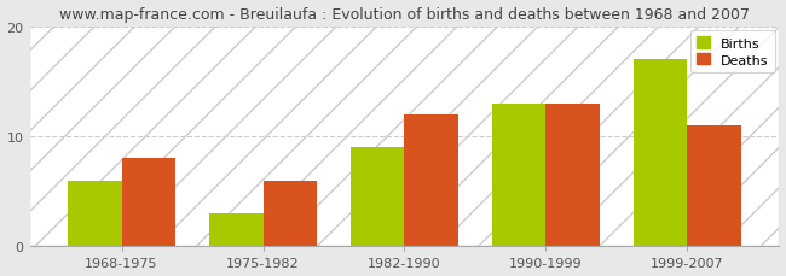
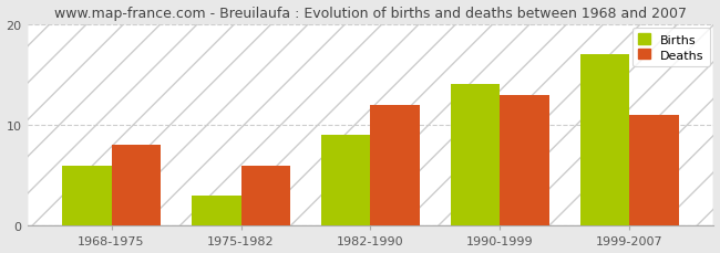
Births/1990-1999: 13 -> 14
